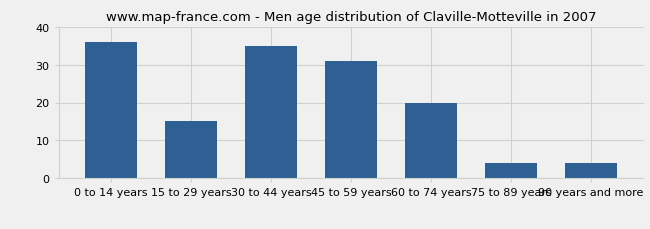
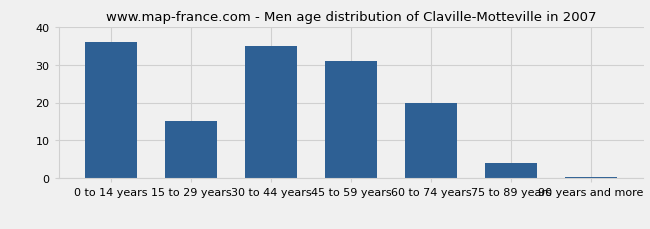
90 years and more: 4.0 -> 0.5
